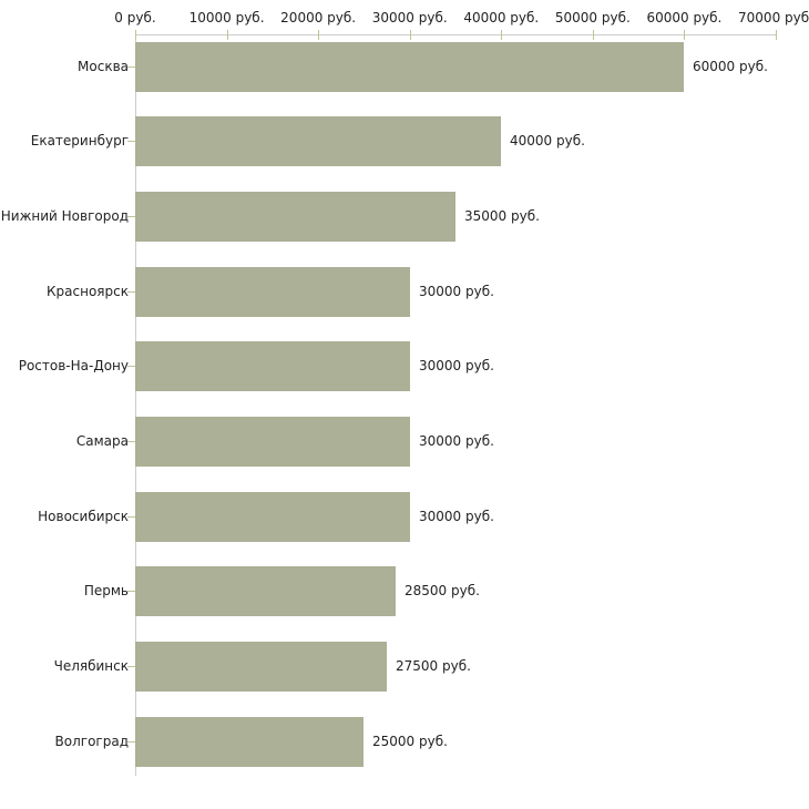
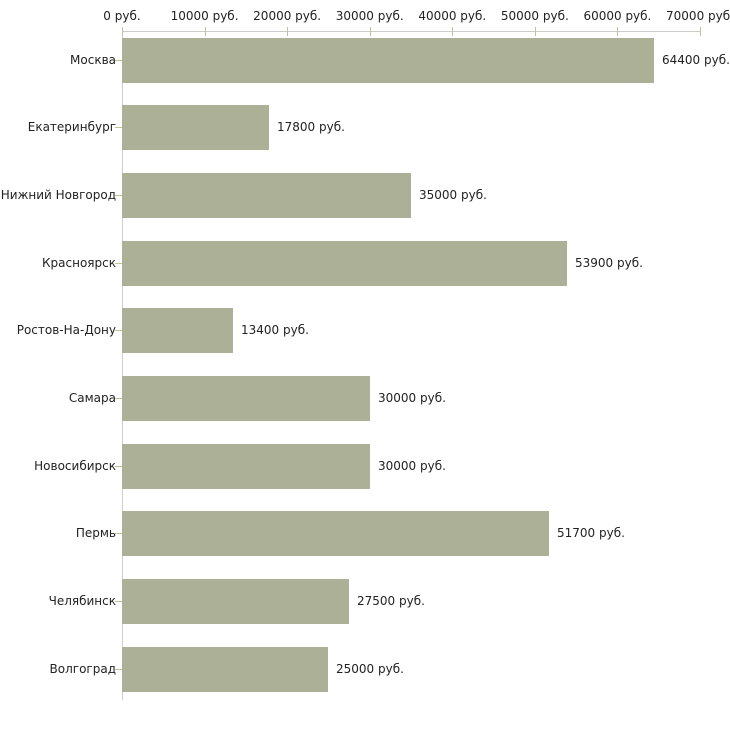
Москва: 60000 -> 64400
Екатеринбург: 40000 -> 17800
Красноярск: 30000 -> 53900
Ростов-На-Дону: 30000 -> 13400
Пермь: 28500 -> 51700
